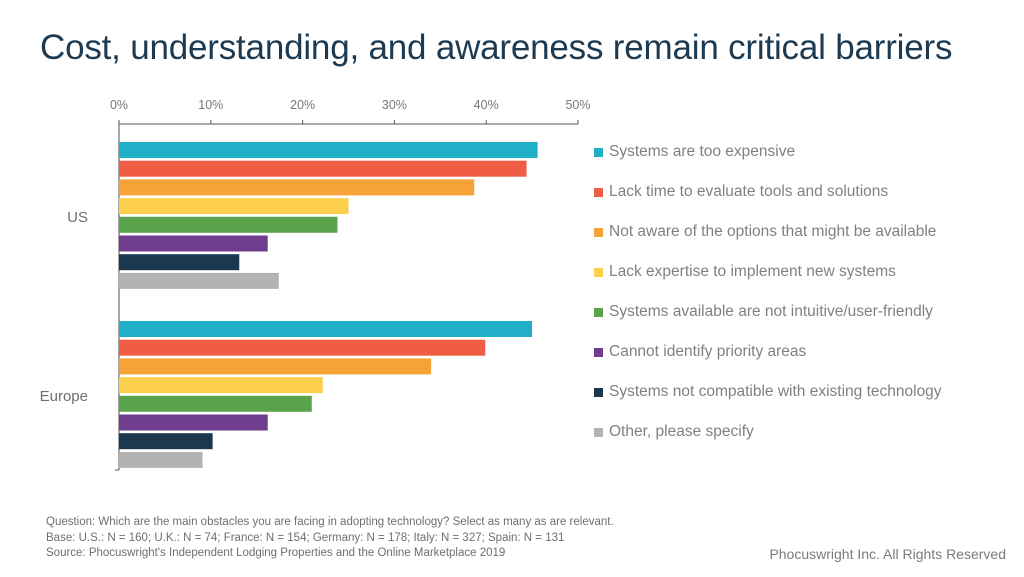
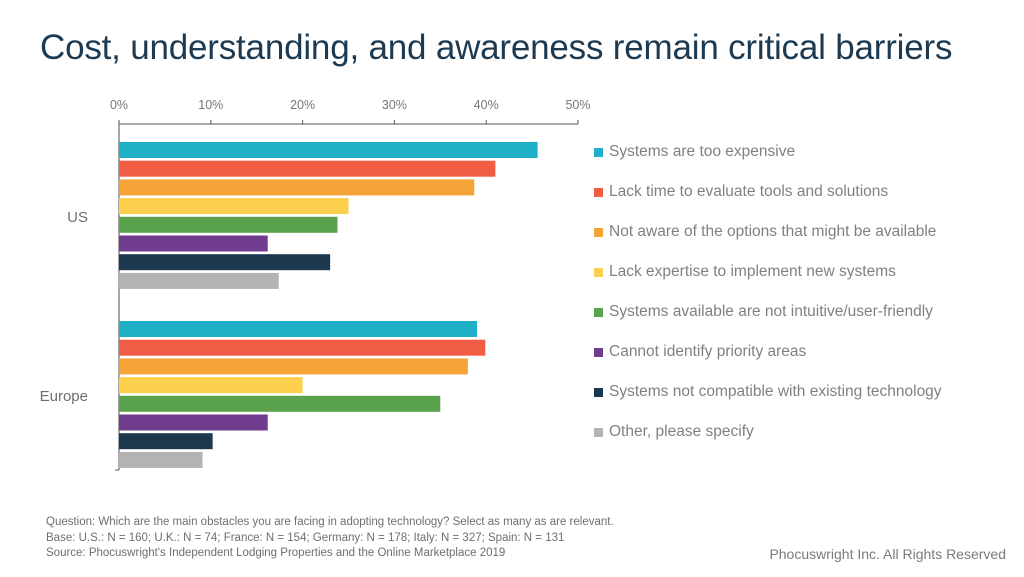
Lack time to evaluate tools and solutions/US: 44% -> 41%
Systems not compatible with existing technology/US: 13% -> 23%
Systems are too expensive/Europe: 45% -> 39%
Not aware of the options that might be available/Europe: 34% -> 38%
Lack expertise to implement new systems/Europe: 22% -> 20%
Systems available are not intuitive/user-friendly/Europe: 21% -> 35%
